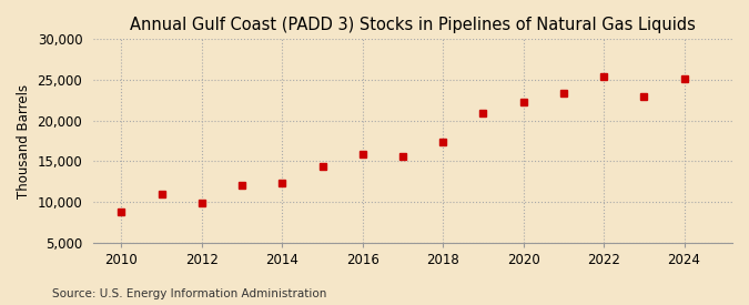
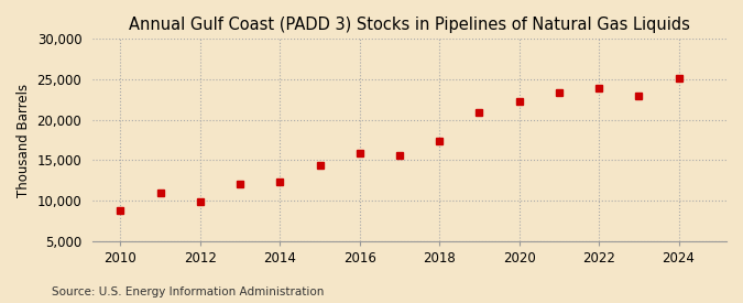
2022: 25,400 -> 23,900
